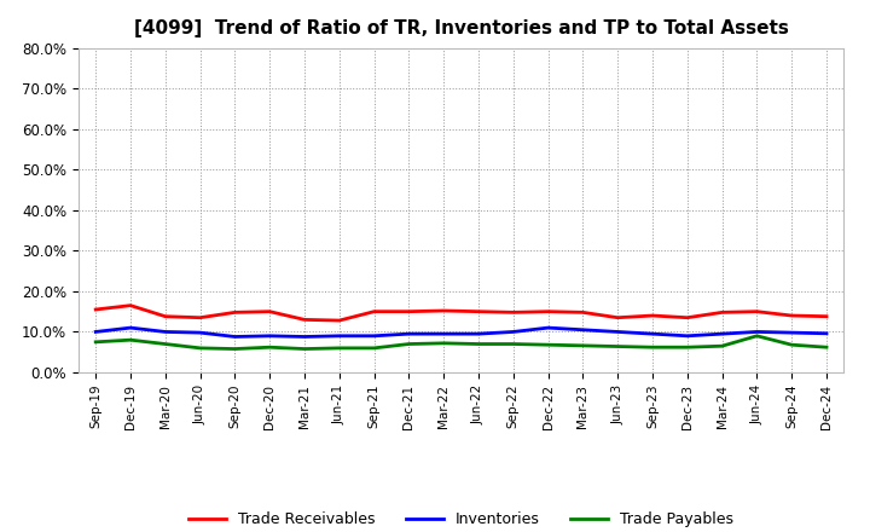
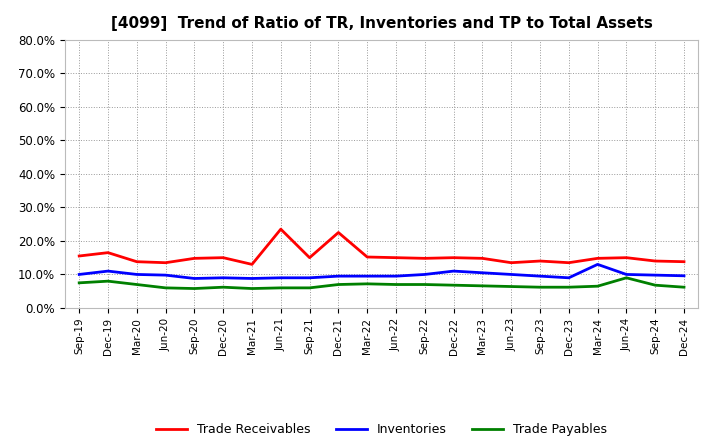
Trade Receivables/Jun-21: 12.8% -> 23.5%
Trade Receivables/Dec-21: 15.0% -> 22.5%
Inventories/Mar-24: 9.5% -> 13.0%
